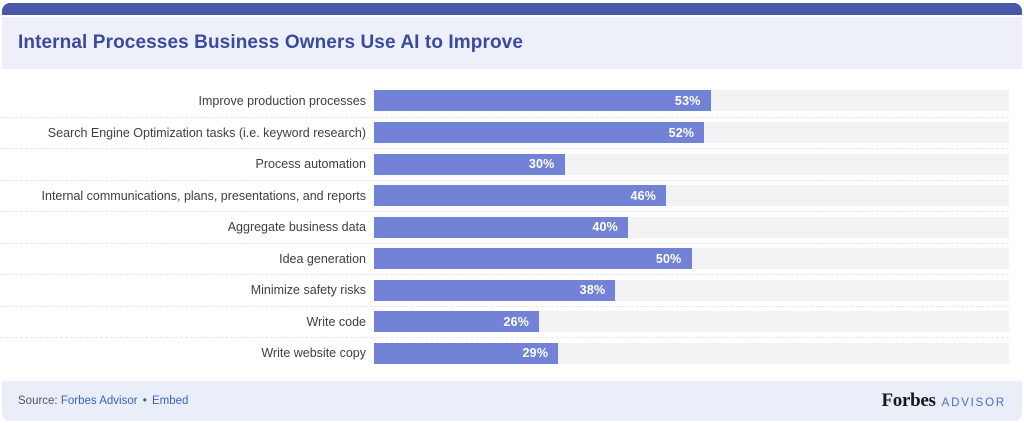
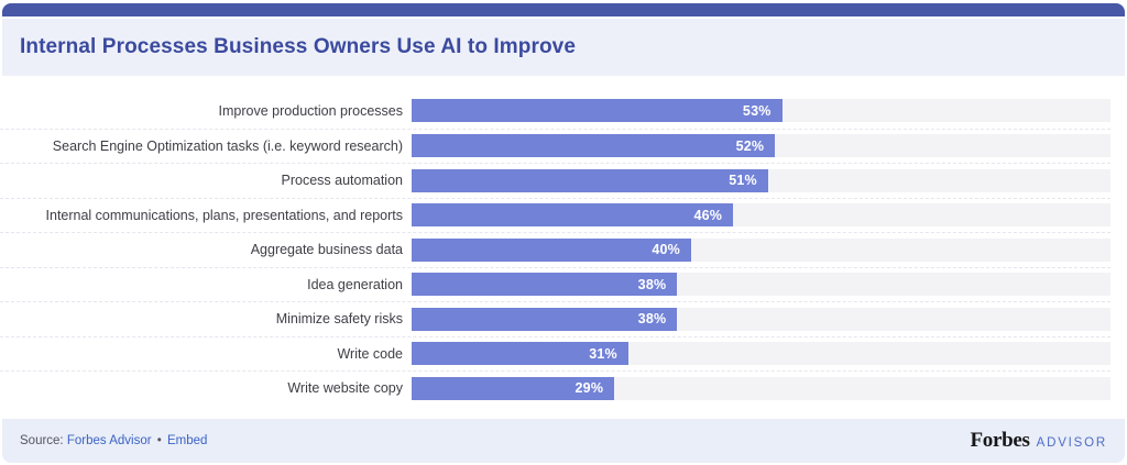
Process automation: 30% -> 51%
Idea generation: 50% -> 38%
Write code: 26% -> 31%
